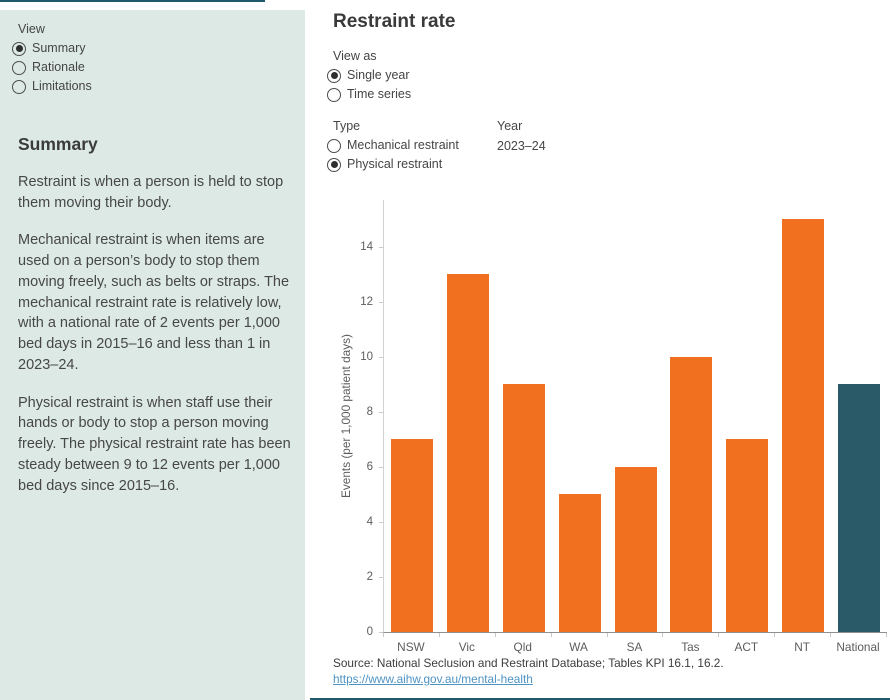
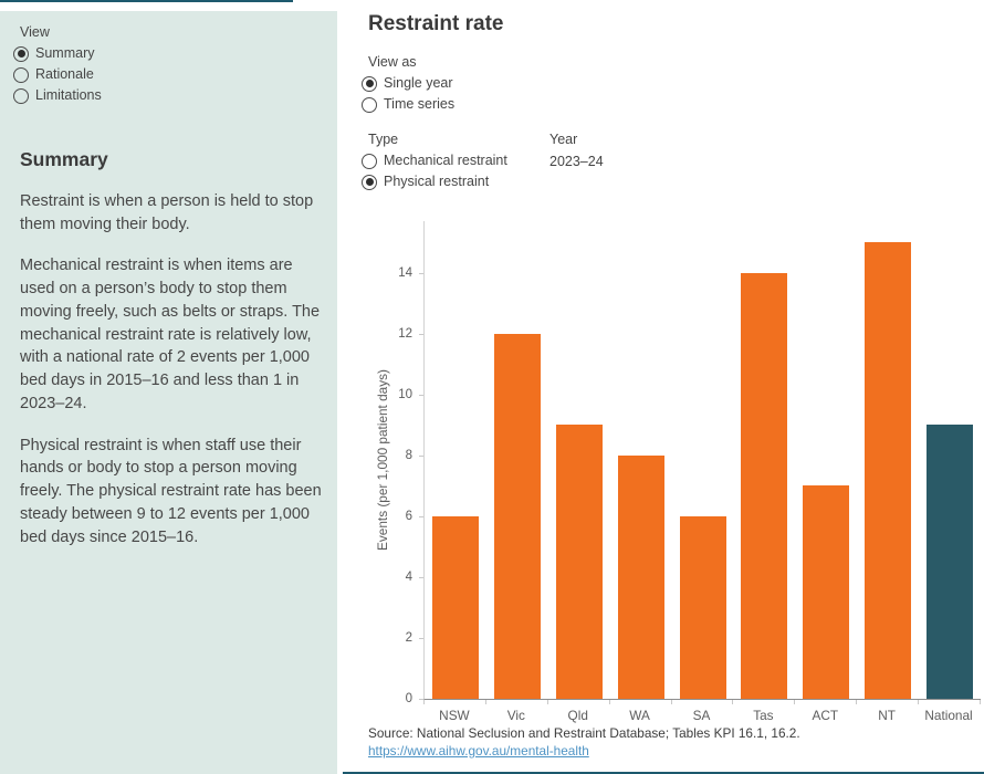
NSW: 7 -> 6
Vic: 13 -> 12
WA: 5 -> 8
Tas: 10 -> 14
